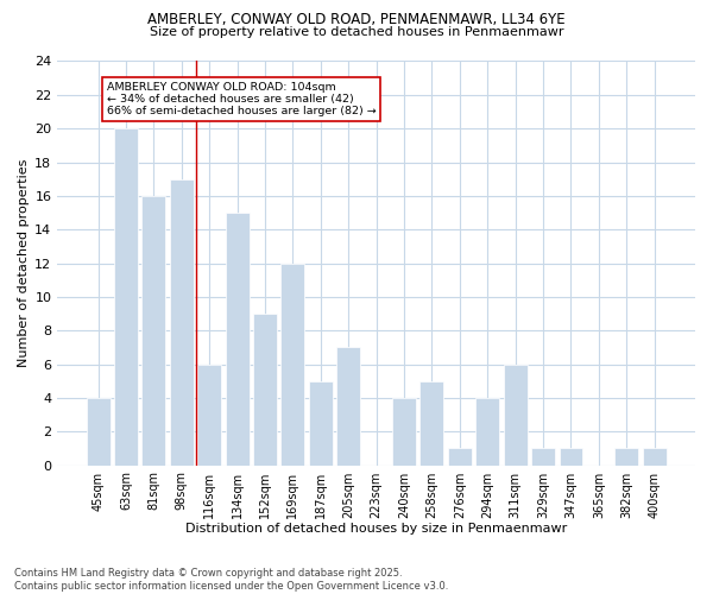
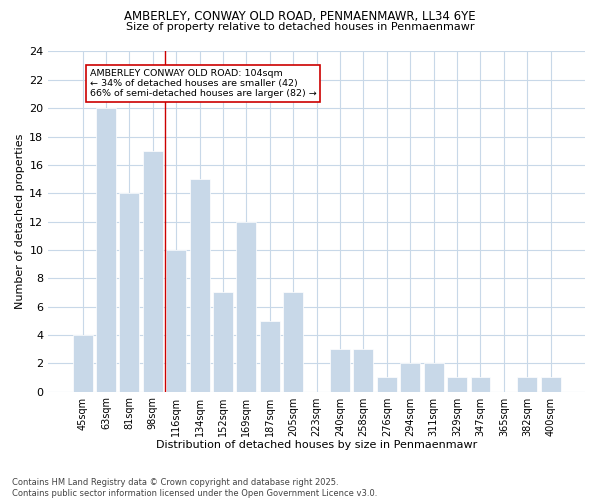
81sqm: 16 -> 14
116sqm: 6 -> 10
152sqm: 9 -> 7
240sqm: 4 -> 3
258sqm: 5 -> 3
294sqm: 4 -> 2
311sqm: 6 -> 2
